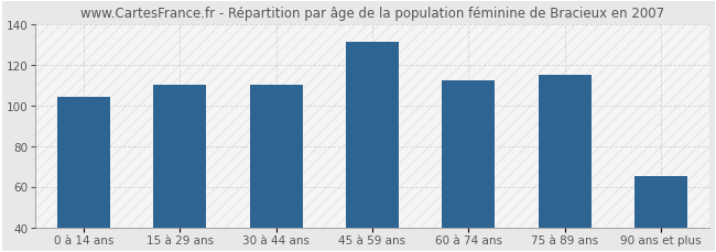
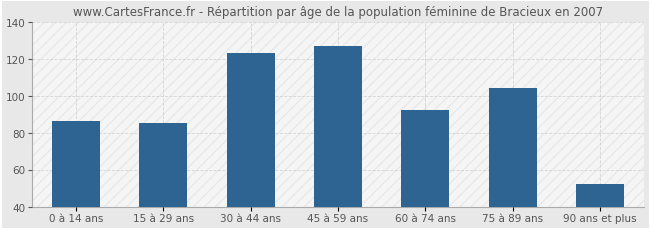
0 à 14 ans: 104 -> 86
15 à 29 ans: 110 -> 85
30 à 44 ans: 110 -> 123
45 à 59 ans: 131 -> 127
60 à 74 ans: 112 -> 92
75 à 89 ans: 115 -> 104
90 ans et plus: 65 -> 52
